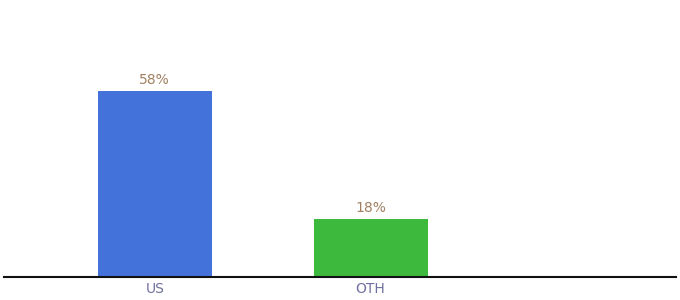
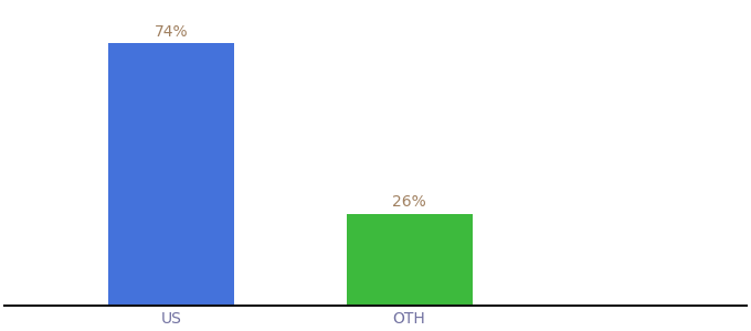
US: 58% -> 74%
OTH: 18% -> 26%
